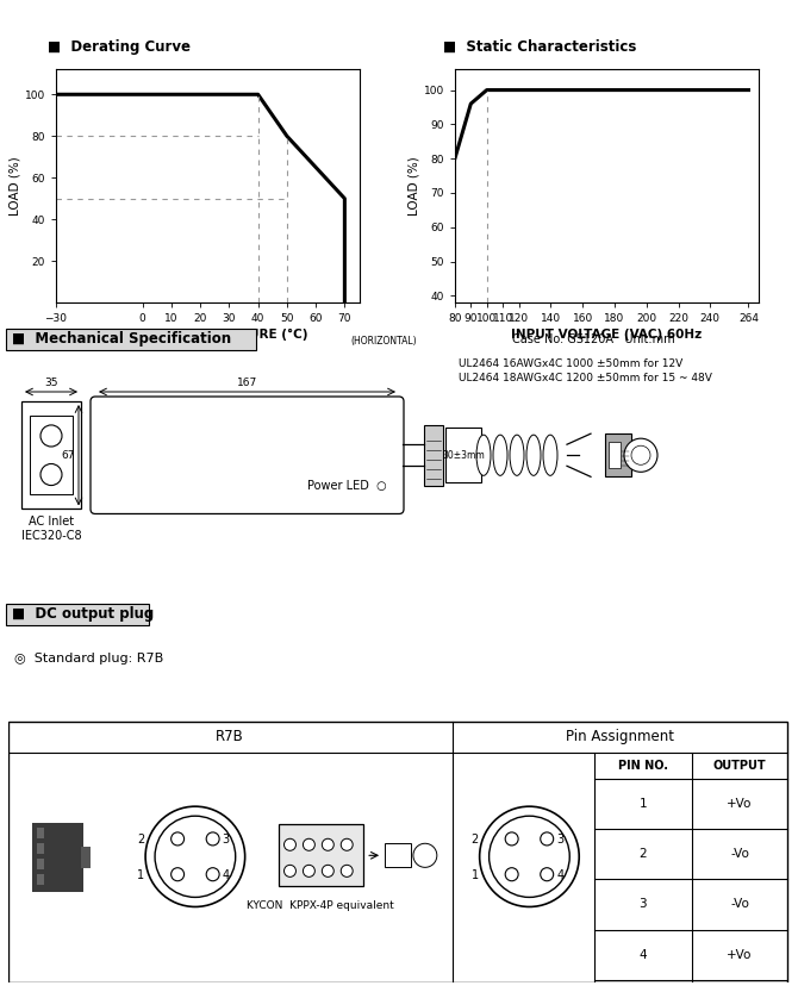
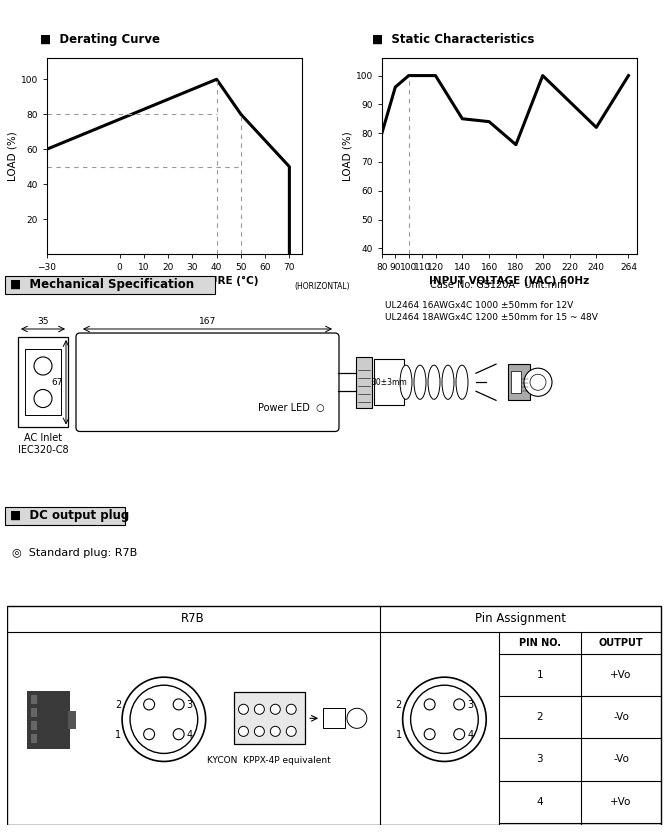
−30: 100 -> 60
140: 100 -> 85
160: 100 -> 84
180: 100 -> 76
220: 100 -> 91
240: 100 -> 82
